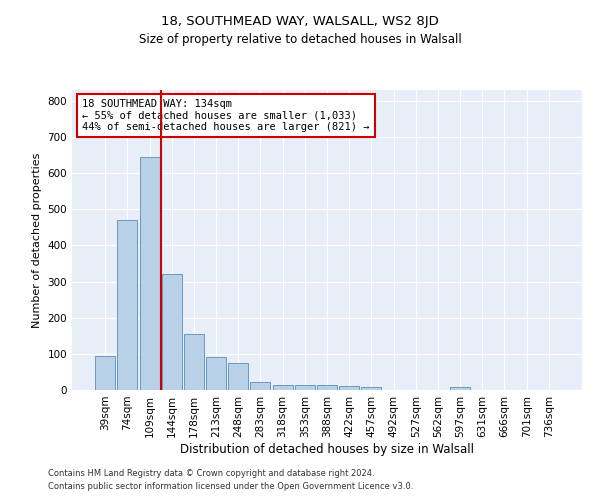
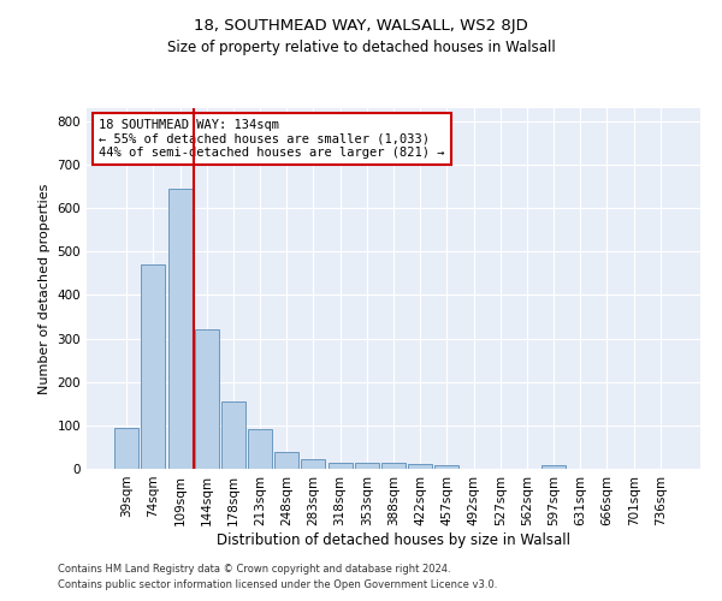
248sqm: 75 -> 40
